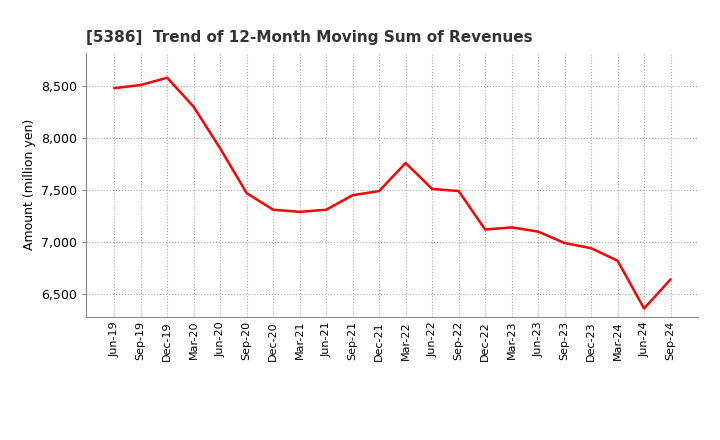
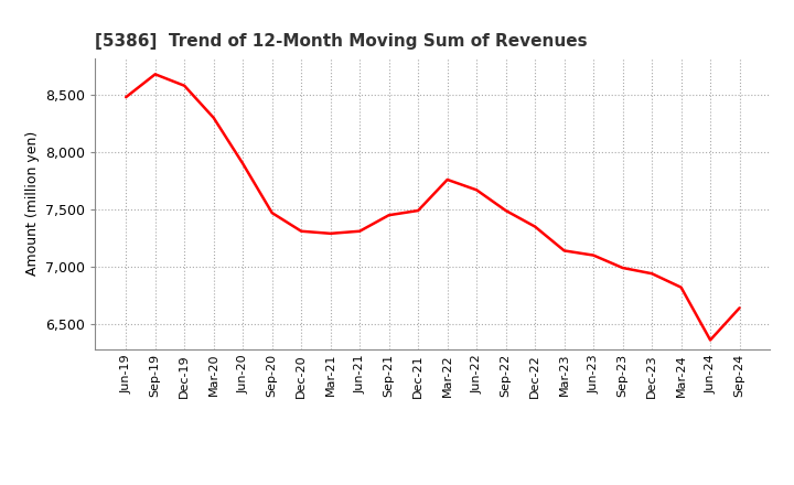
Sep-19: 8,510 -> 8,680
Jun-22: 7,510 -> 7,670
Dec-22: 7,120 -> 7,350
